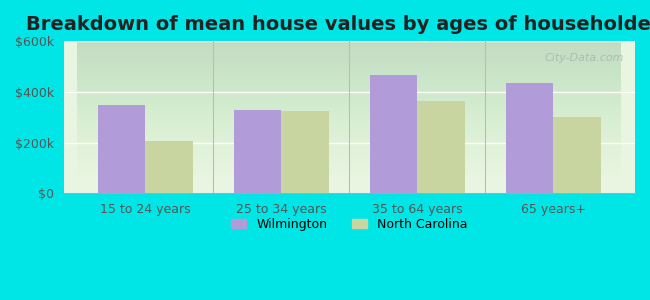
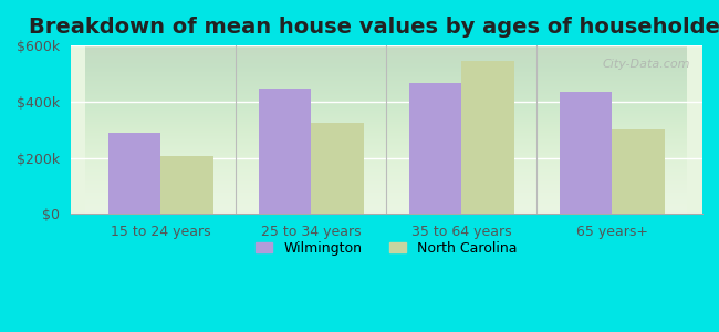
Wilmington/15 to 24 years: $350k -> $290k
Wilmington/25 to 34 years: $330k -> $445k
North Carolina/35 to 64 years: $365k -> $545k
